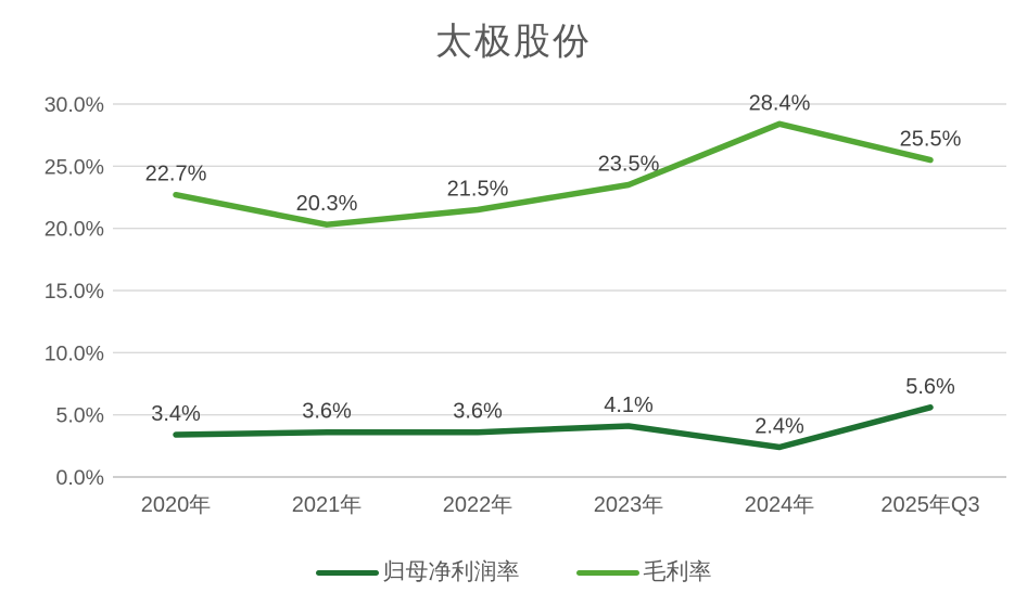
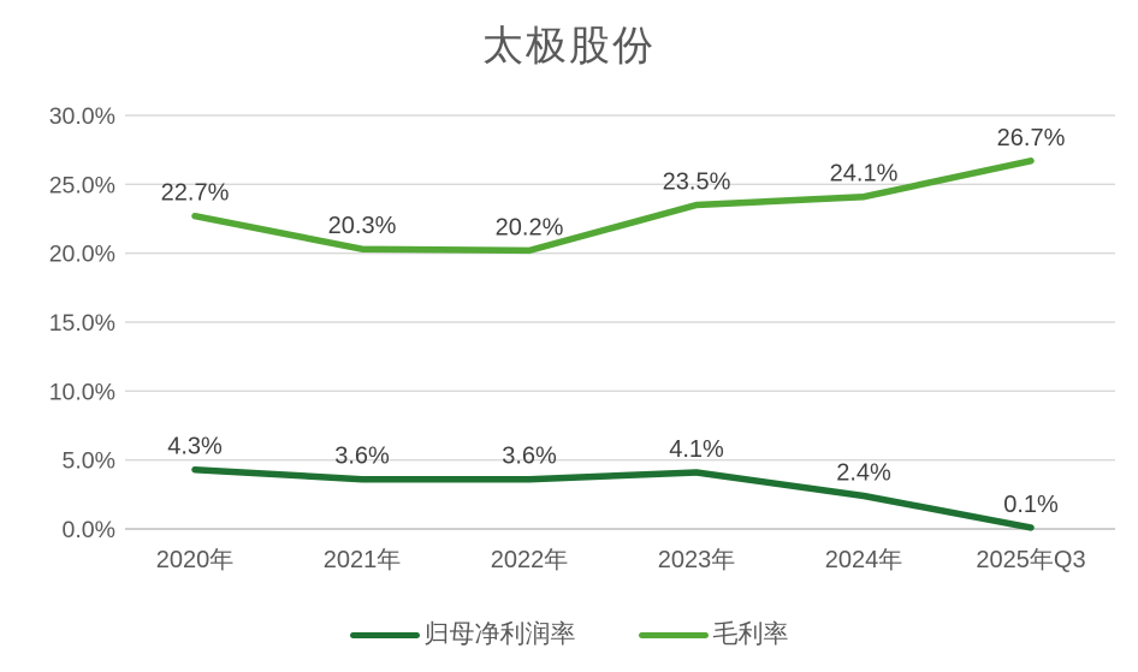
归母净利润率/2020年: 3.4% -> 4.3%
毛利率/2022年: 21.5% -> 20.2%
毛利率/2024年: 28.4% -> 24.1%
归母净利润率/2025年Q3: 5.6% -> 0.1%
毛利率/2025年Q3: 25.5% -> 26.7%
